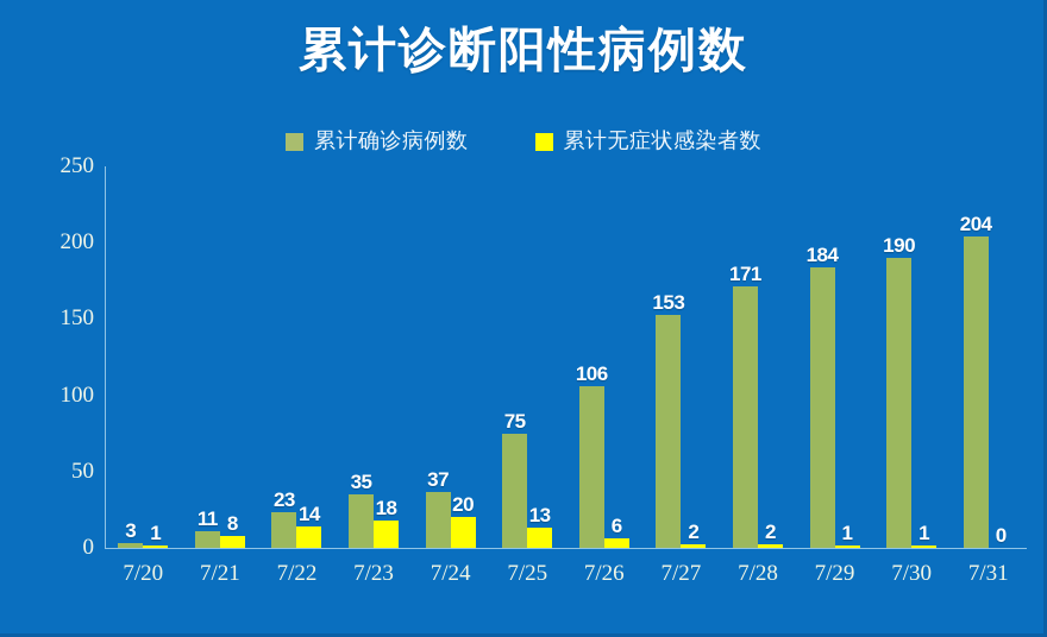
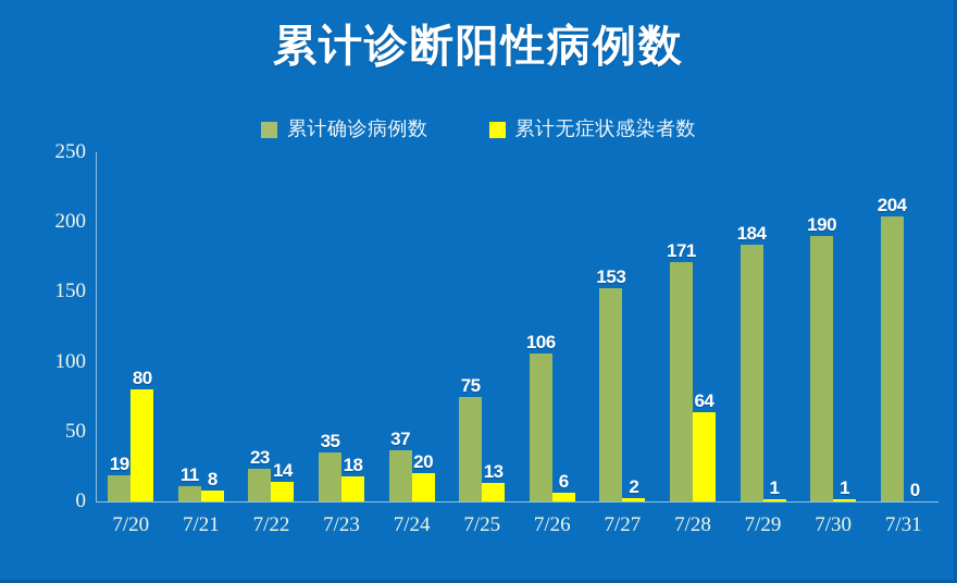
累计确诊病例数/7/20: 3 -> 19
累计无症状感染者数/7/20: 1 -> 80
累计无症状感染者数/7/28: 2 -> 64
